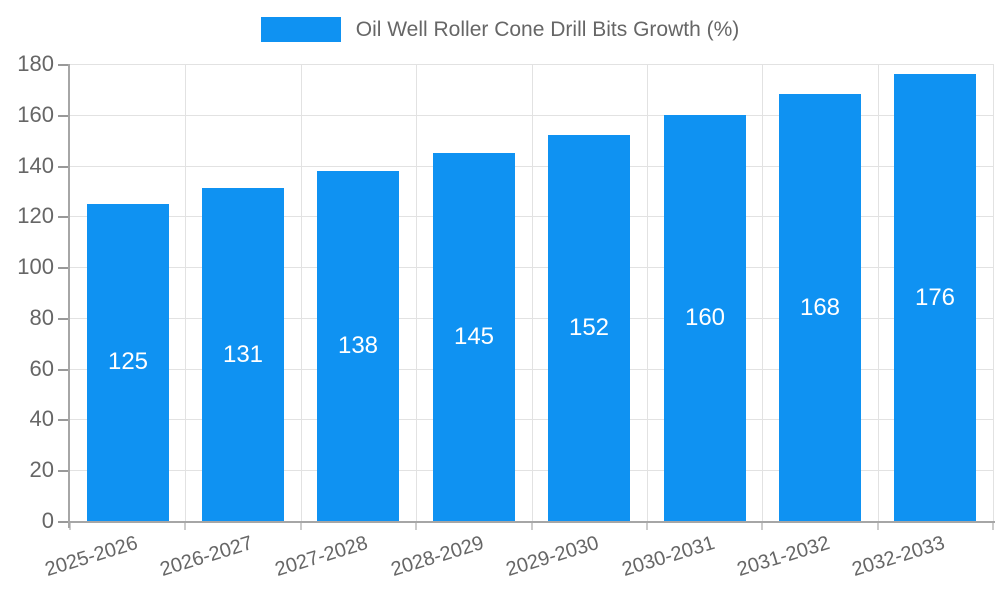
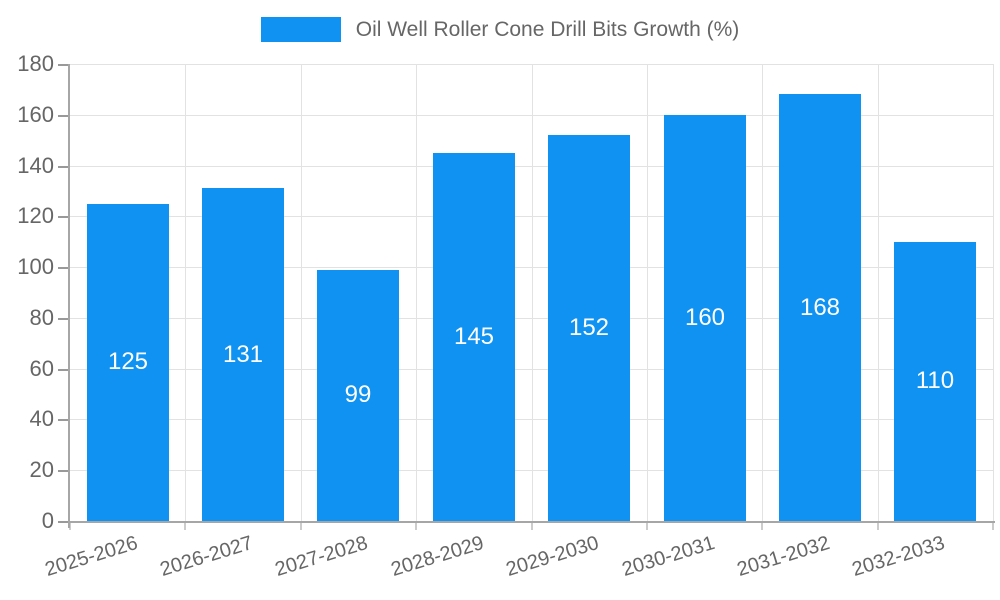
2027-2028: 138 -> 99
2032-2033: 176 -> 110
